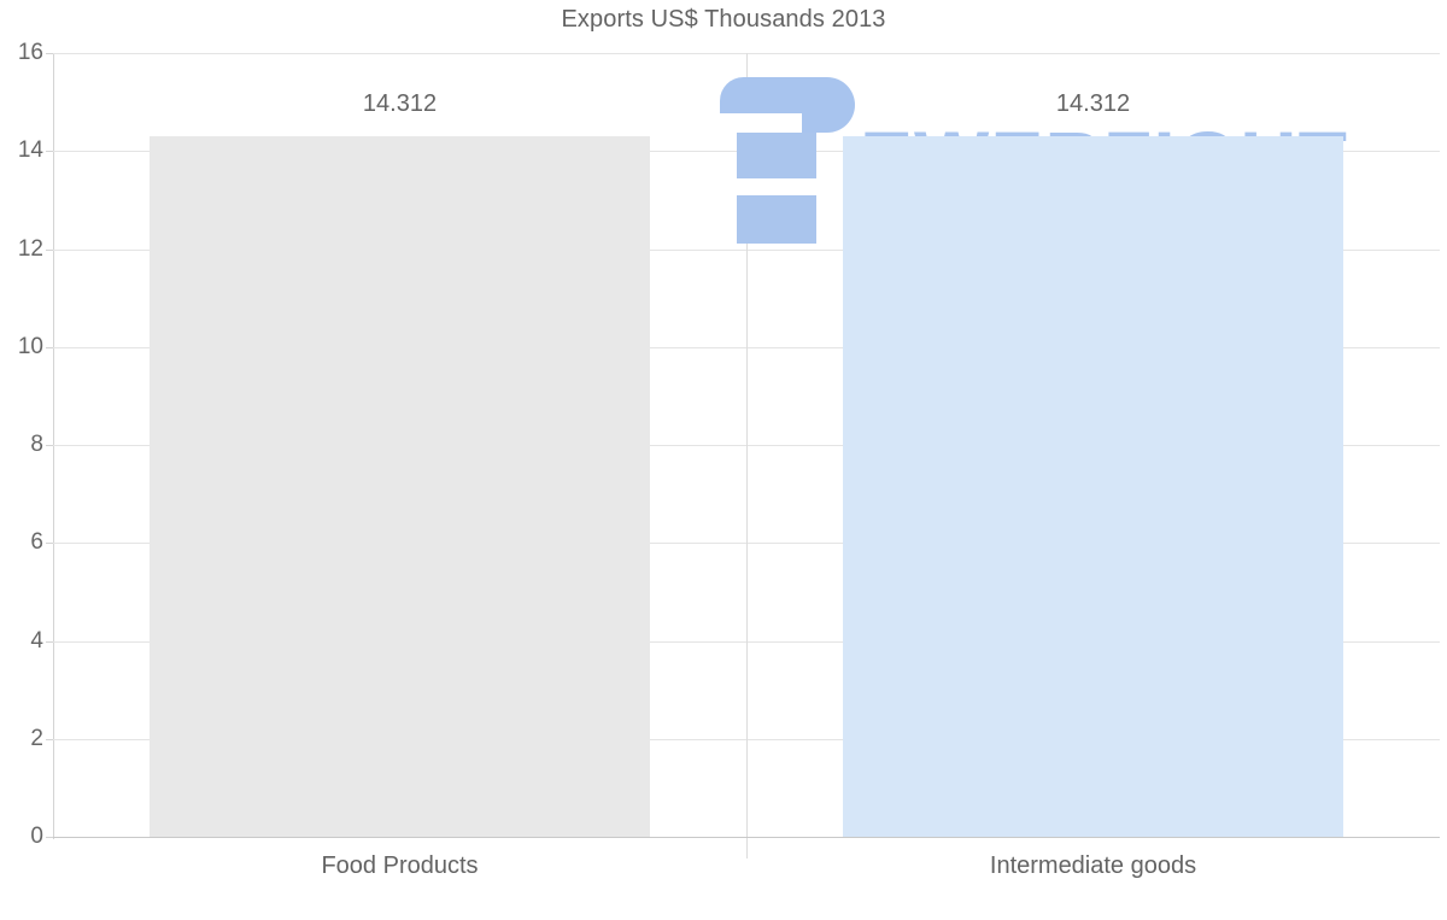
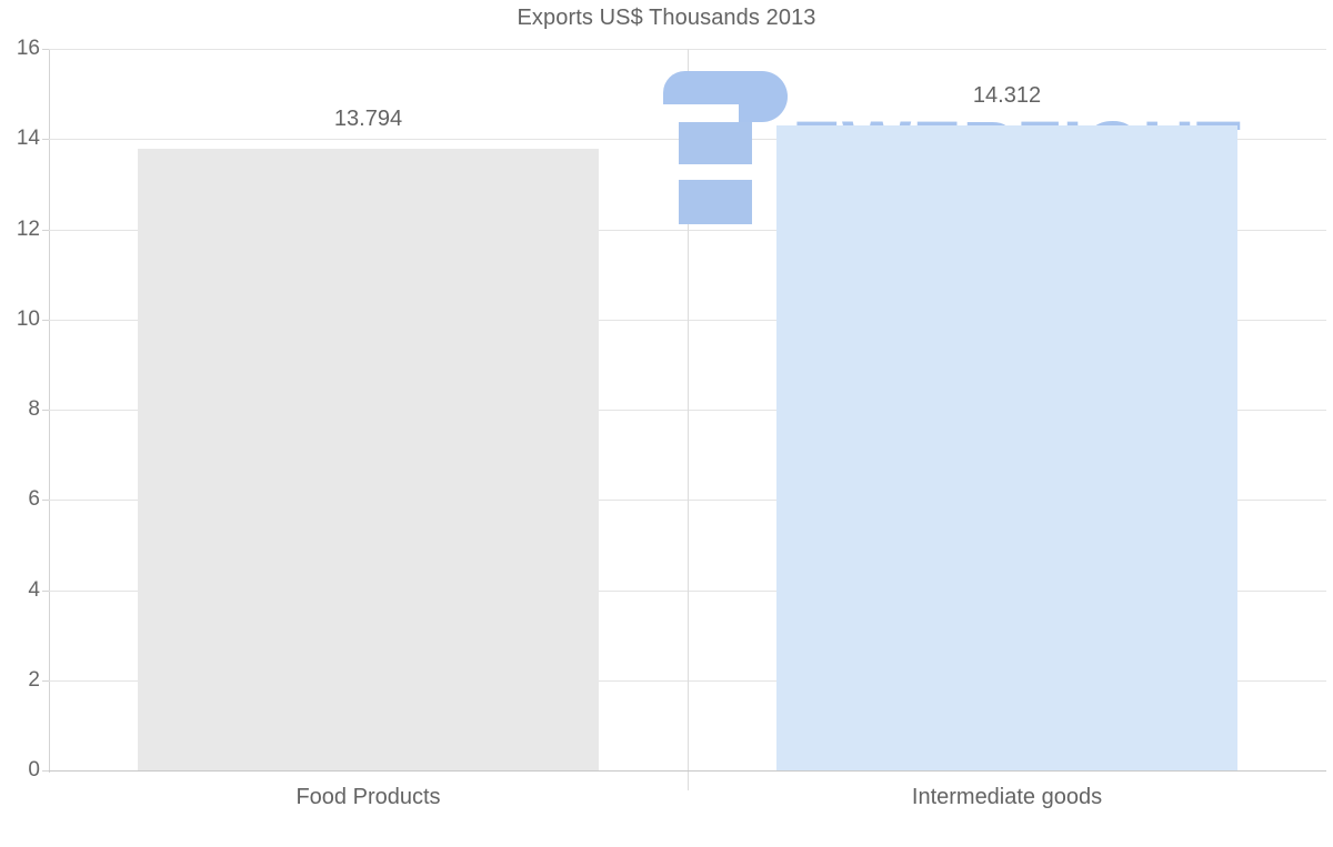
Food Products: 14.312 -> 13.794
